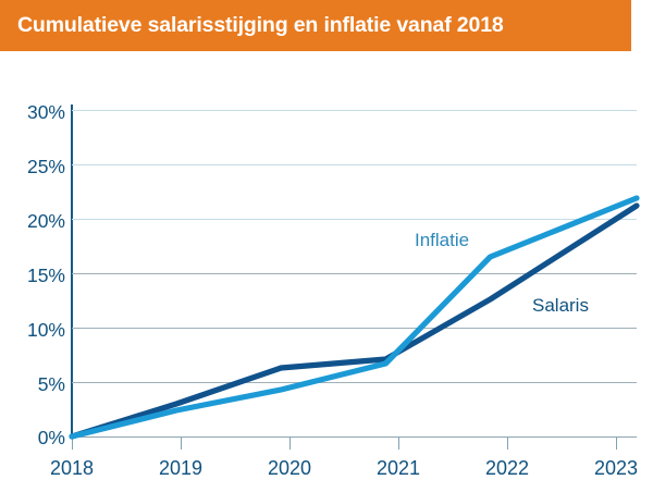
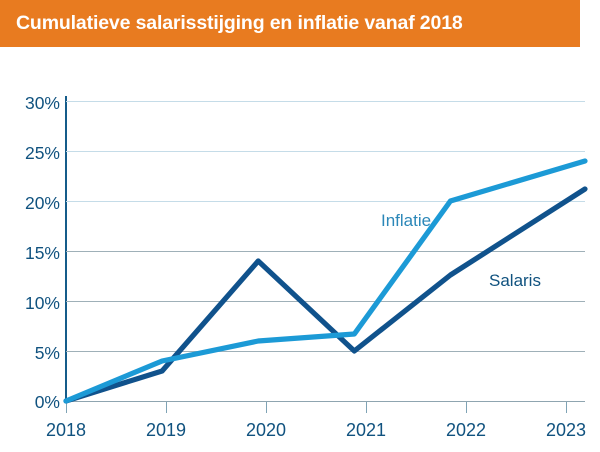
Inflatie/2019: 2% -> 4%
Salaris/2020: 6% -> 14%
Inflatie/2020: 4% -> 6%
Salaris/2021: 7% -> 5%
Inflatie/2022: 16% -> 20%
Inflatie/2023: 22% -> 24%
